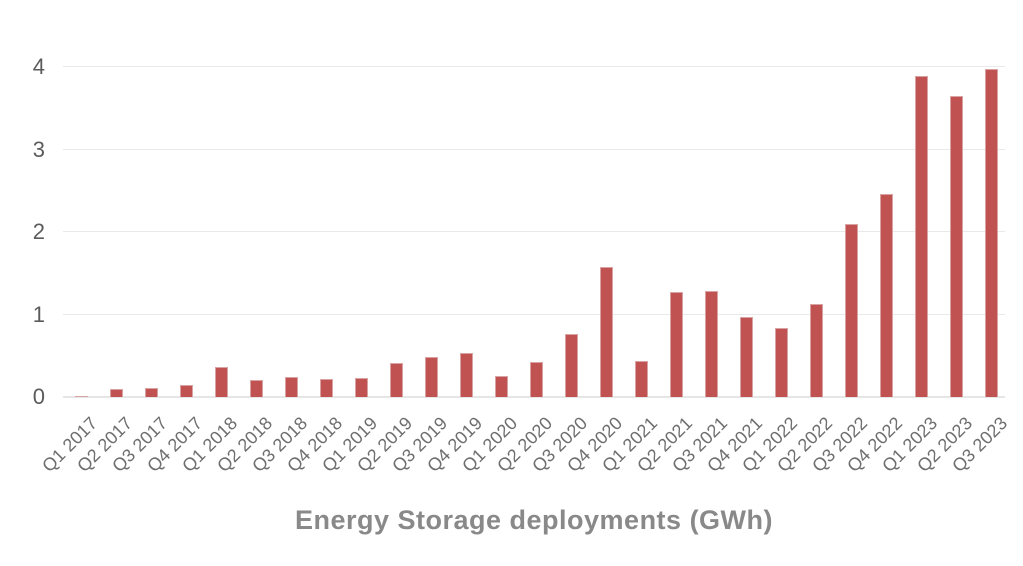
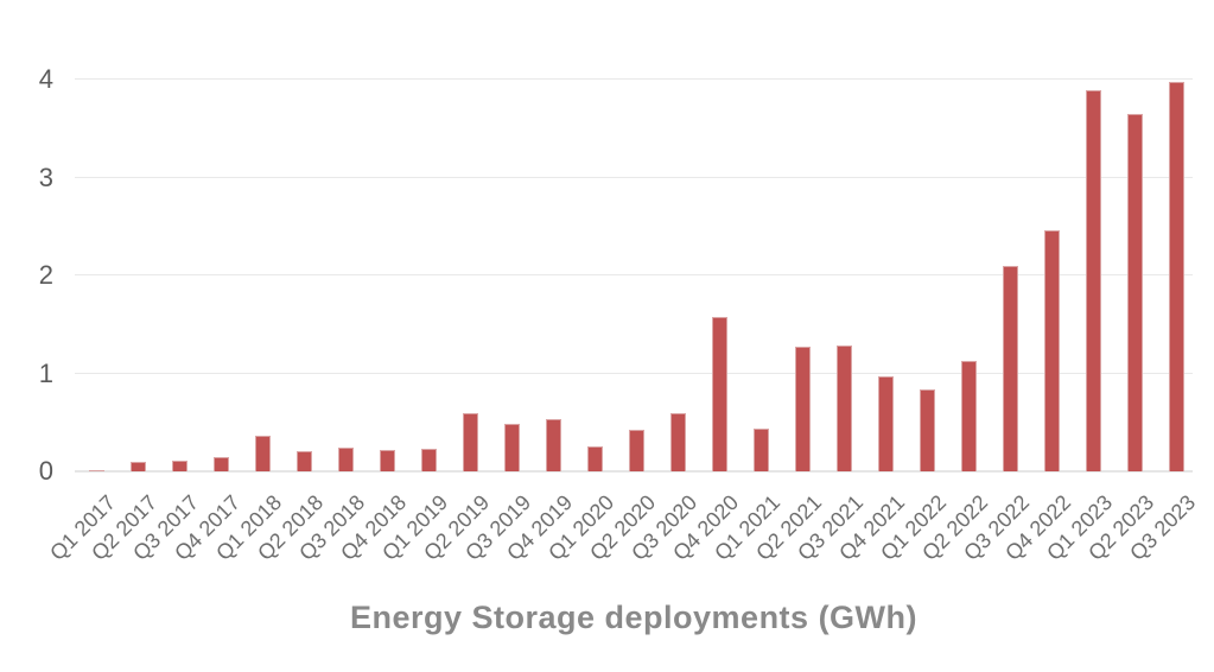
Q2 2019: 0.4 -> 0.6
Q3 2020: 0.8 -> 0.6
